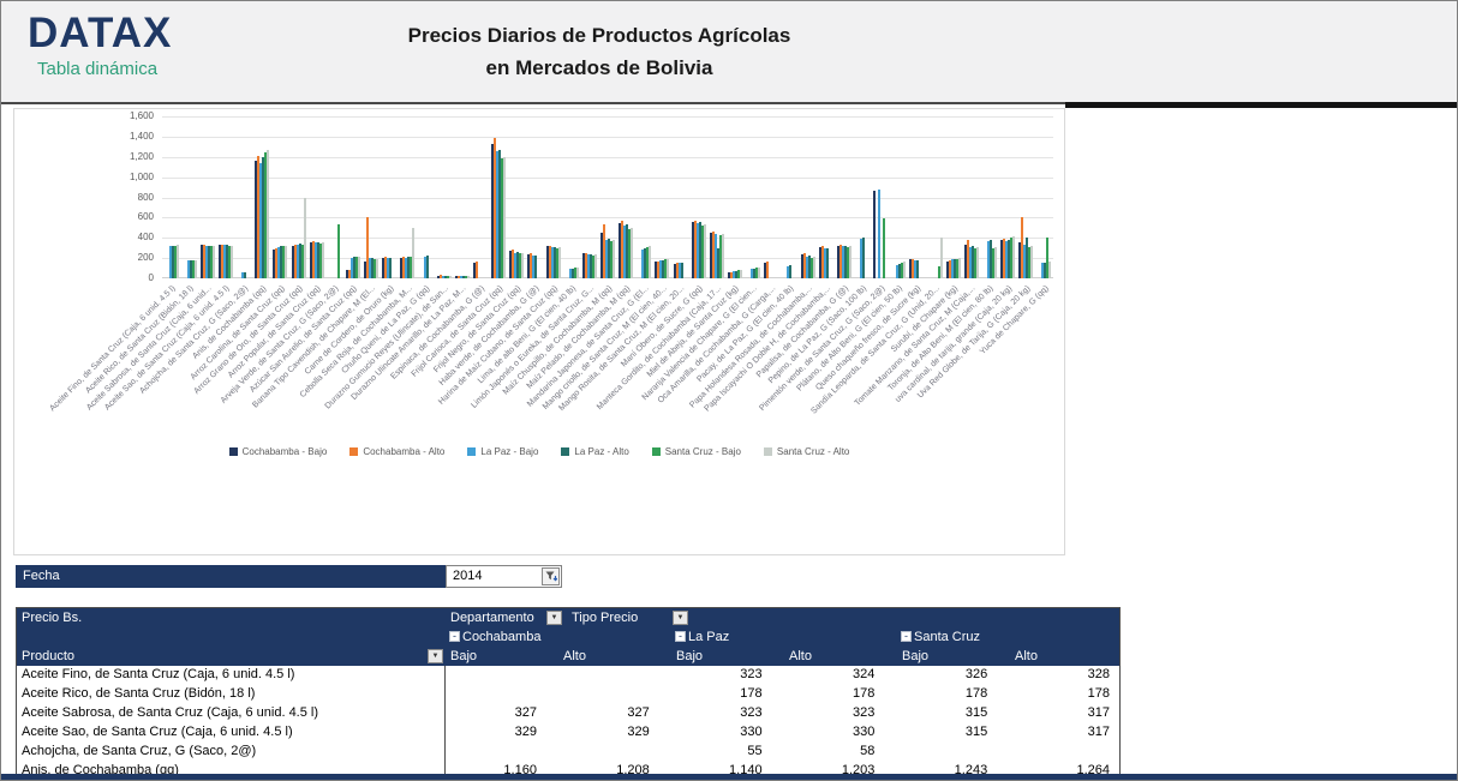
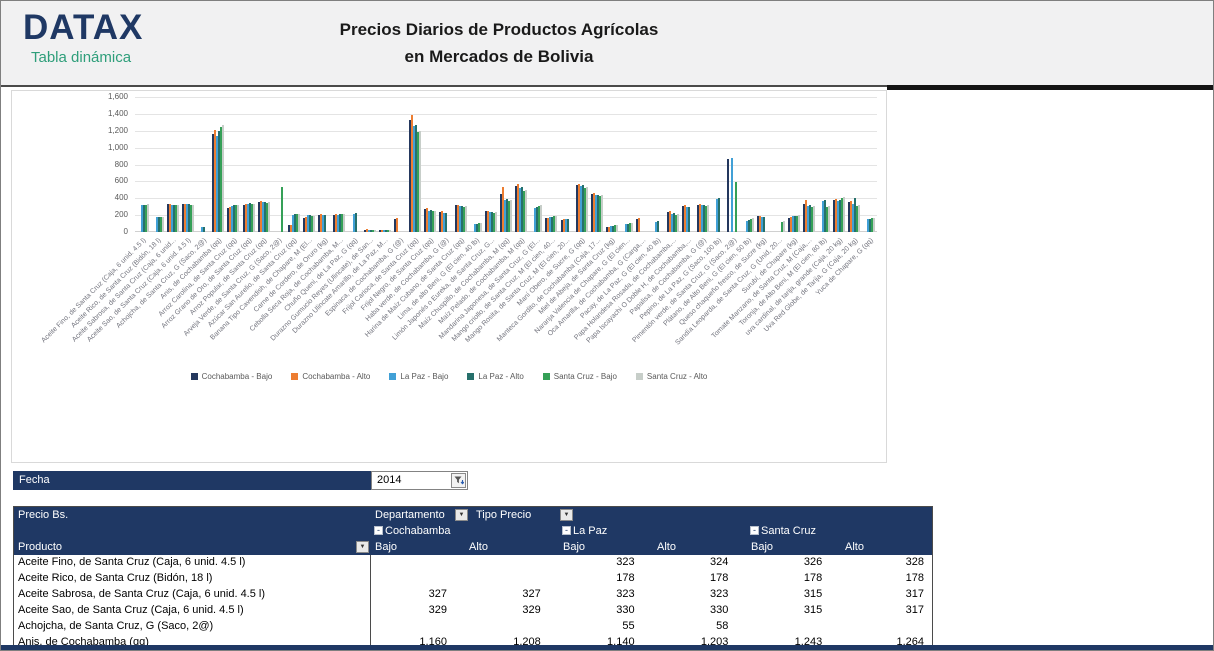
Santa Cruz - Alto/Arroz Grano de Oro, de Santa Cruz (qq): 800 -> 300
Cochabamba - Alto/Banana Tipo Cavendish, de Chapare, M (El...: 600 -> 200
Santa Cruz - Alto/Cebolla Seca Roja, de Cochabamba, M...: 500 -> 200
La Paz - Alto/Manteca Gordito, de Cochabamba (Caja, 17...: 300 -> 400
Santa Cruz - Alto/Sandía Leoparda, de Santa Cruz, G (Unid, 20...: 400 -> 100
Cochabamba - Alto/Uva Red Globe, de Tarija, G (Caja, 20 kg): 600 -> 400
Santa Cruz - Bajo/Yuca de Chapare, G (qq): 400 -> 200
